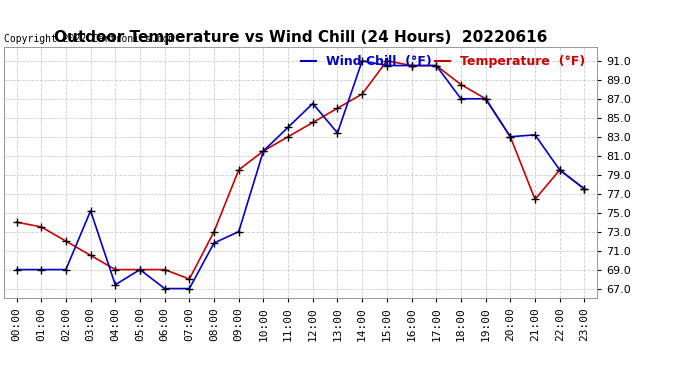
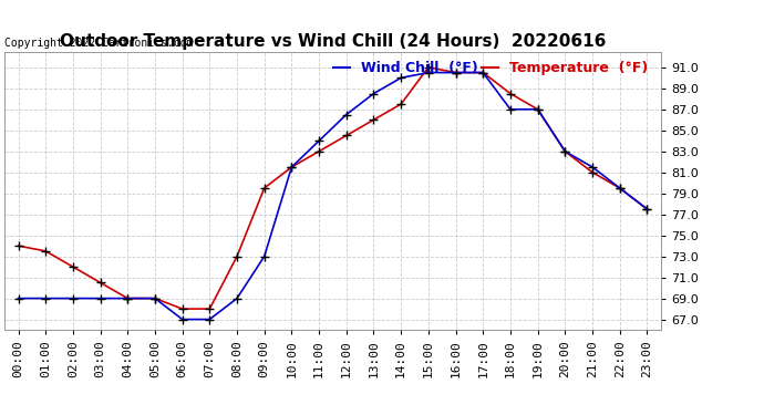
Wind Chill (°F)/03:00: 75.2 -> 69.0
Wind Chill (°F)/04:00: 67.4 -> 69.0
Temperature (°F)/06:00: 69.0 -> 68.0
Wind Chill (°F)/08:00: 71.8 -> 69.0
Wind Chill (°F)/13:00: 83.4 -> 88.5
Wind Chill (°F)/14:00: 91.0 -> 90.0
Temperature (°F)/21:00: 76.4 -> 81.0
Wind Chill (°F)/21:00: 83.2 -> 81.5
